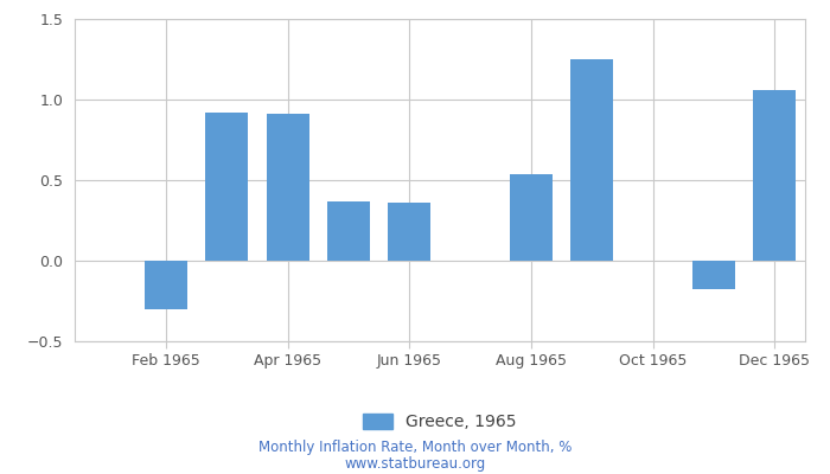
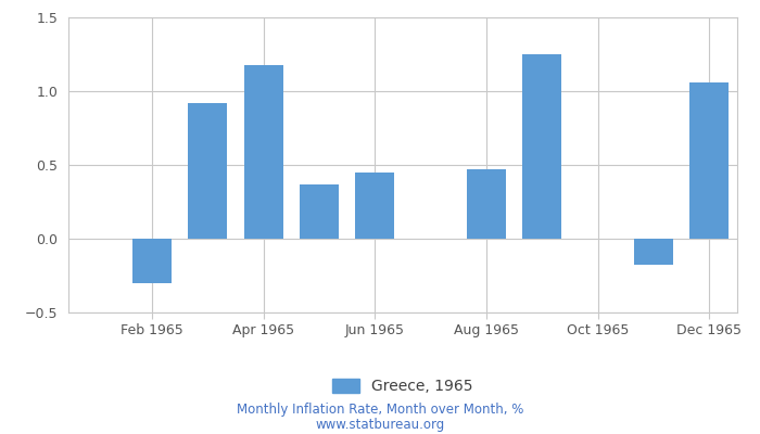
Apr 1965: 0.91 -> 1.18
Jun 1965: 0.36 -> 0.45
Aug 1965: 0.54 -> 0.47
